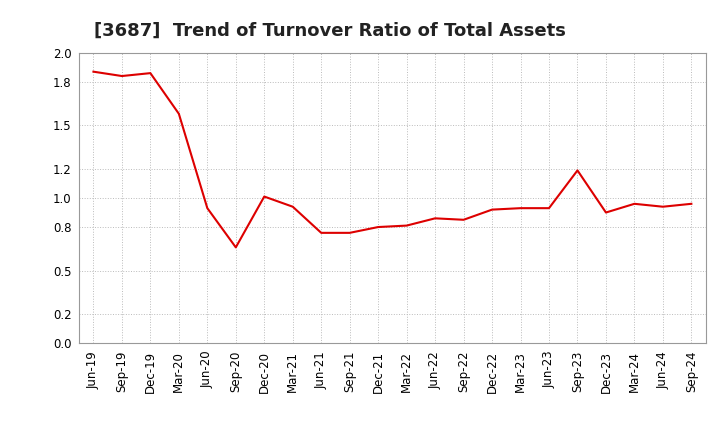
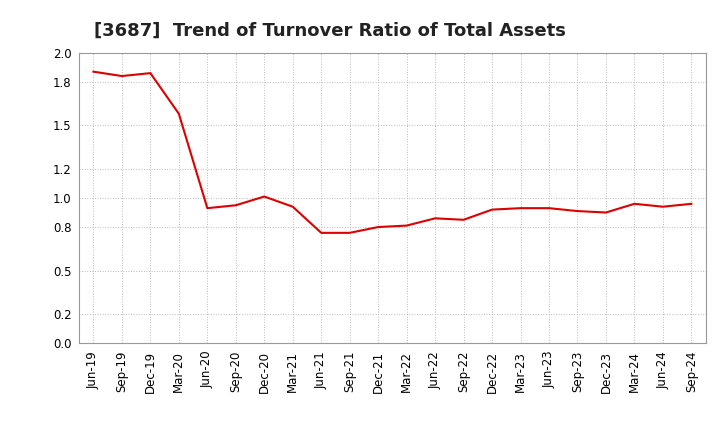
Sep-20: 0.66 -> 0.95
Sep-23: 1.19 -> 0.91
